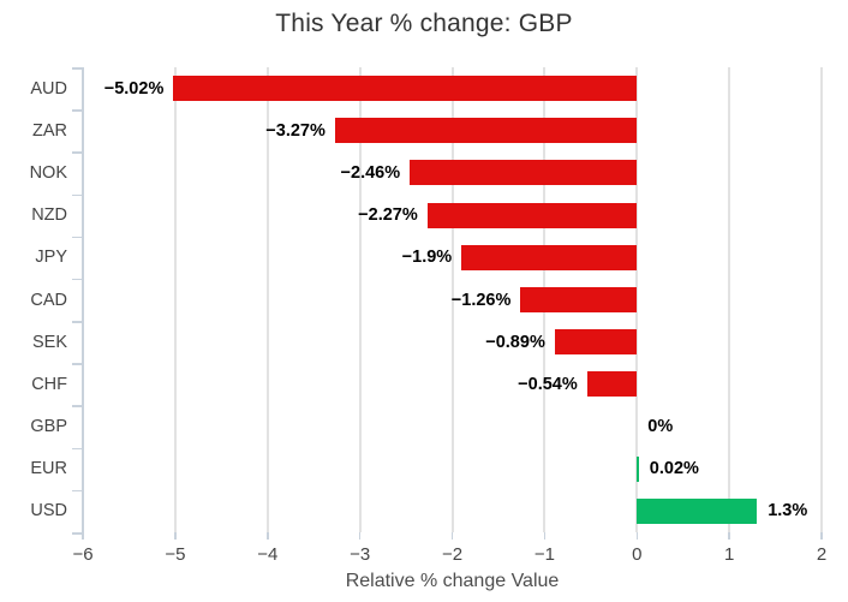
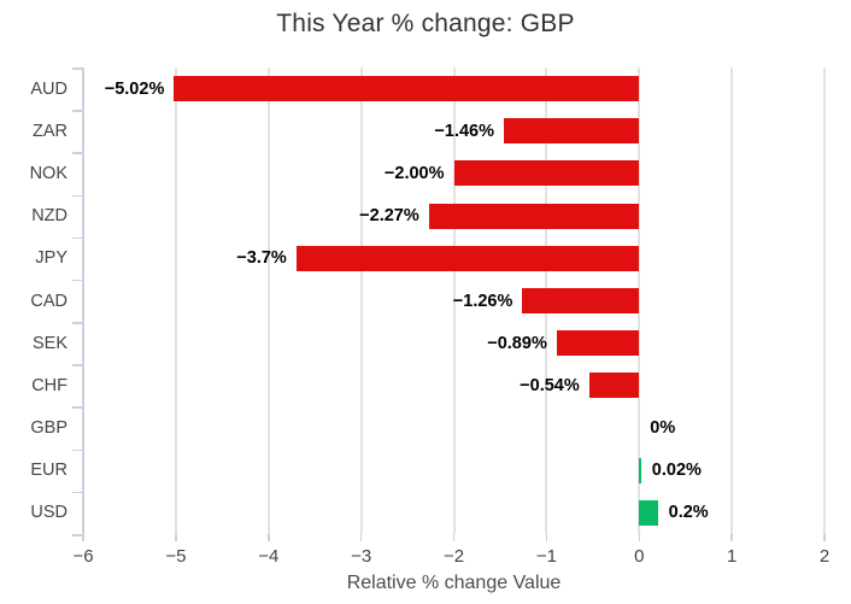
ZAR: −3.27% -> −1.46%
NOK: −2.46% -> −2.00%
JPY: −1.9% -> −3.7%
USD: 1.3% -> 0.2%
